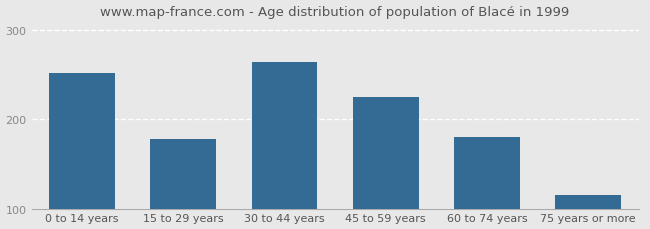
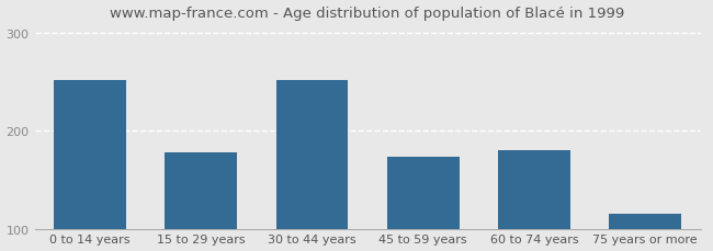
30 to 44 years: 265 -> 252
45 to 59 years: 225 -> 174
